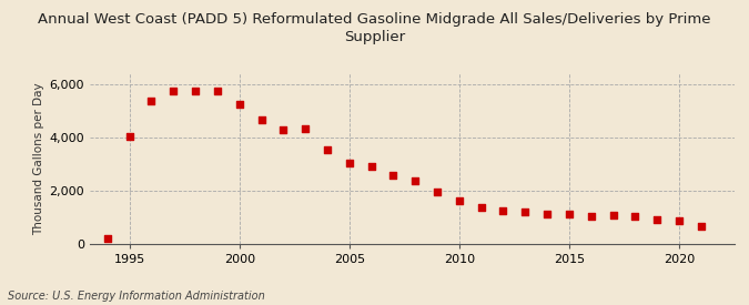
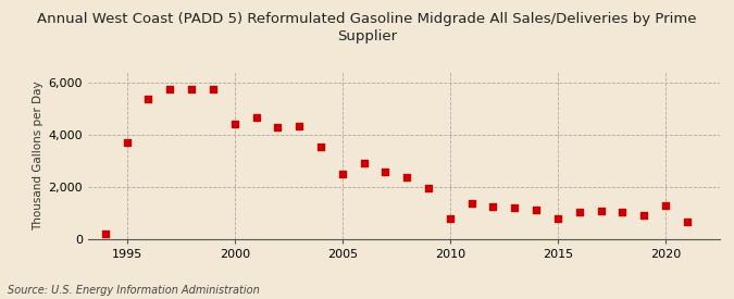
1995: 4,020 -> 3,700
2000: 5,240 -> 4,400
2005: 3,040 -> 2,500
2010: 1,640 -> 800
2015: 1,110 -> 800
2020: 870 -> 1,300
